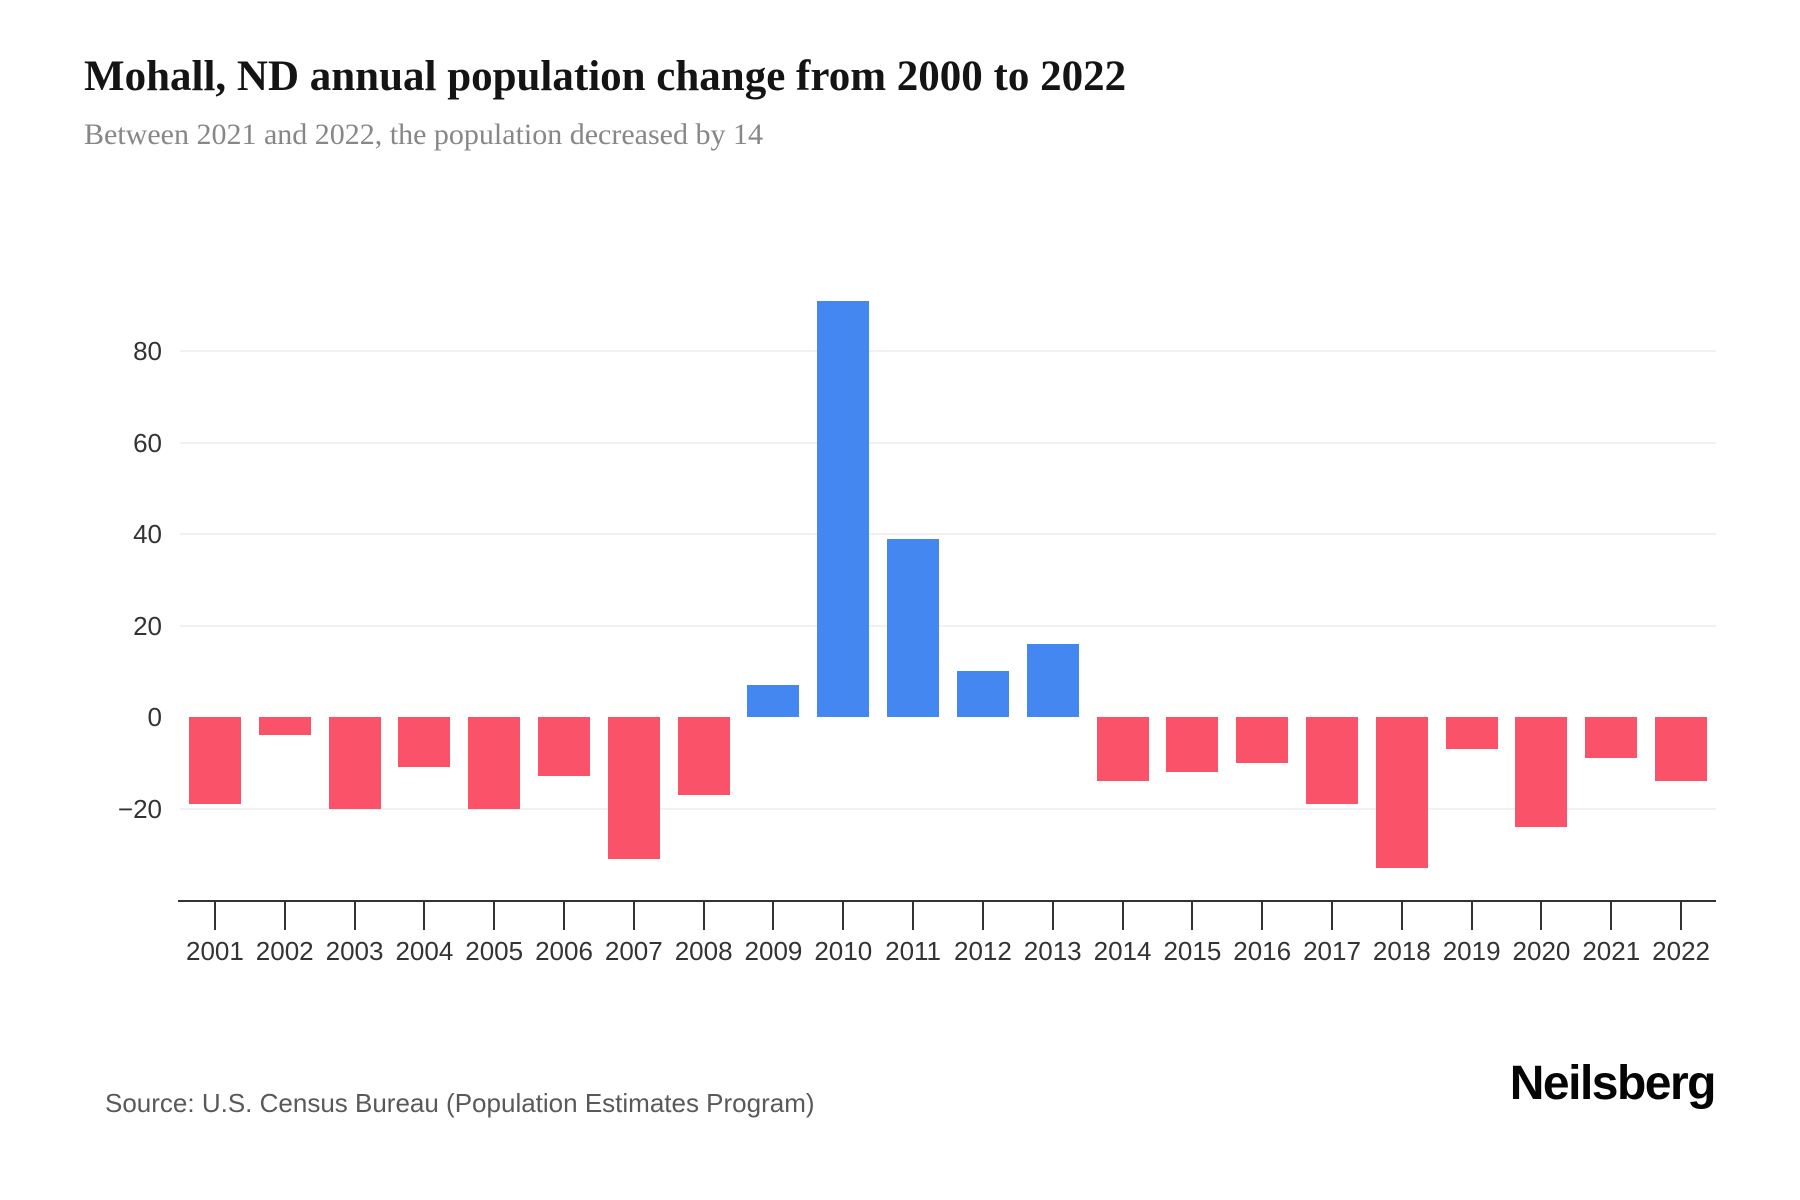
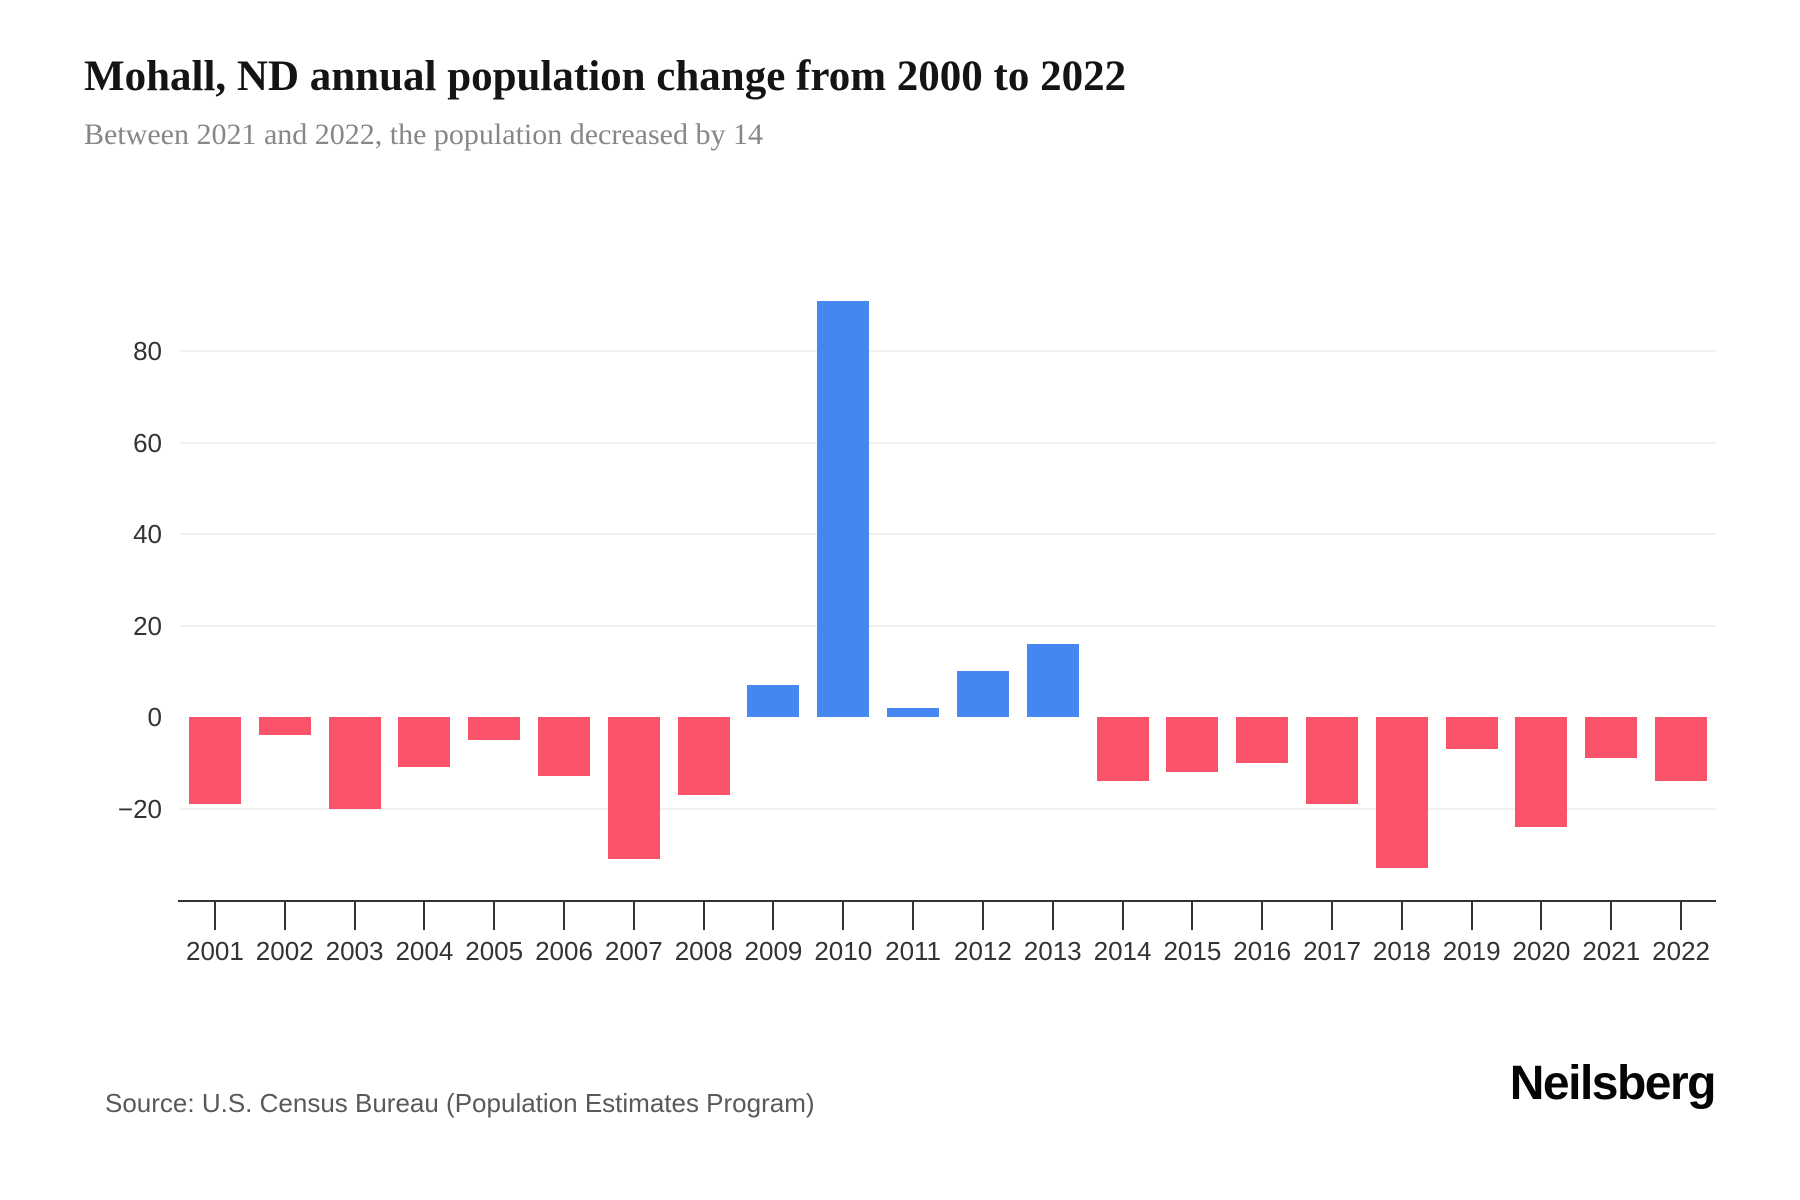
2005: -20 -> -5
2011: 39 -> 2
